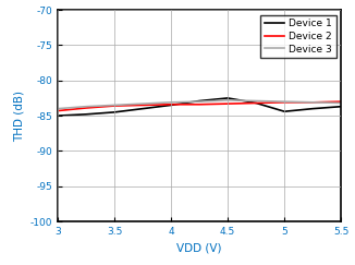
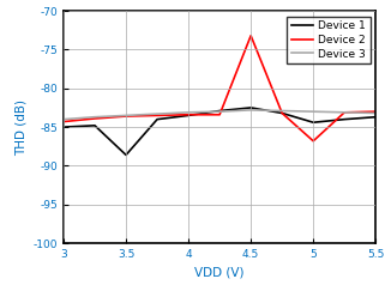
Device 1/3.5: -84.5 -> -88.6
Device 2/4.5: -83.3 -> -73.2
Device 2/5: -83.1 -> -86.8
